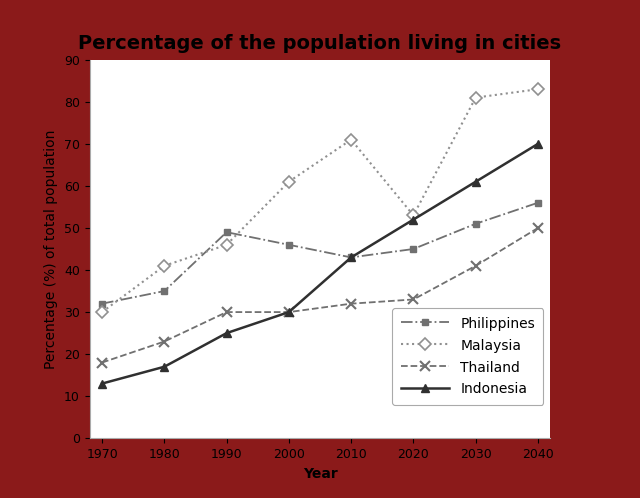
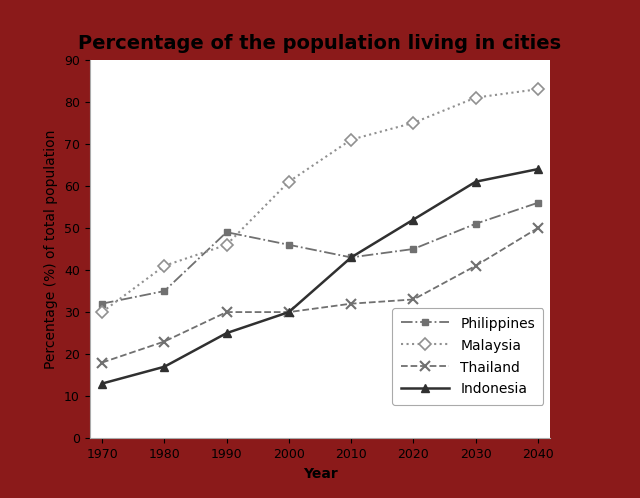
Malaysia/2020: 53 -> 75
Indonesia/2040: 70 -> 64
